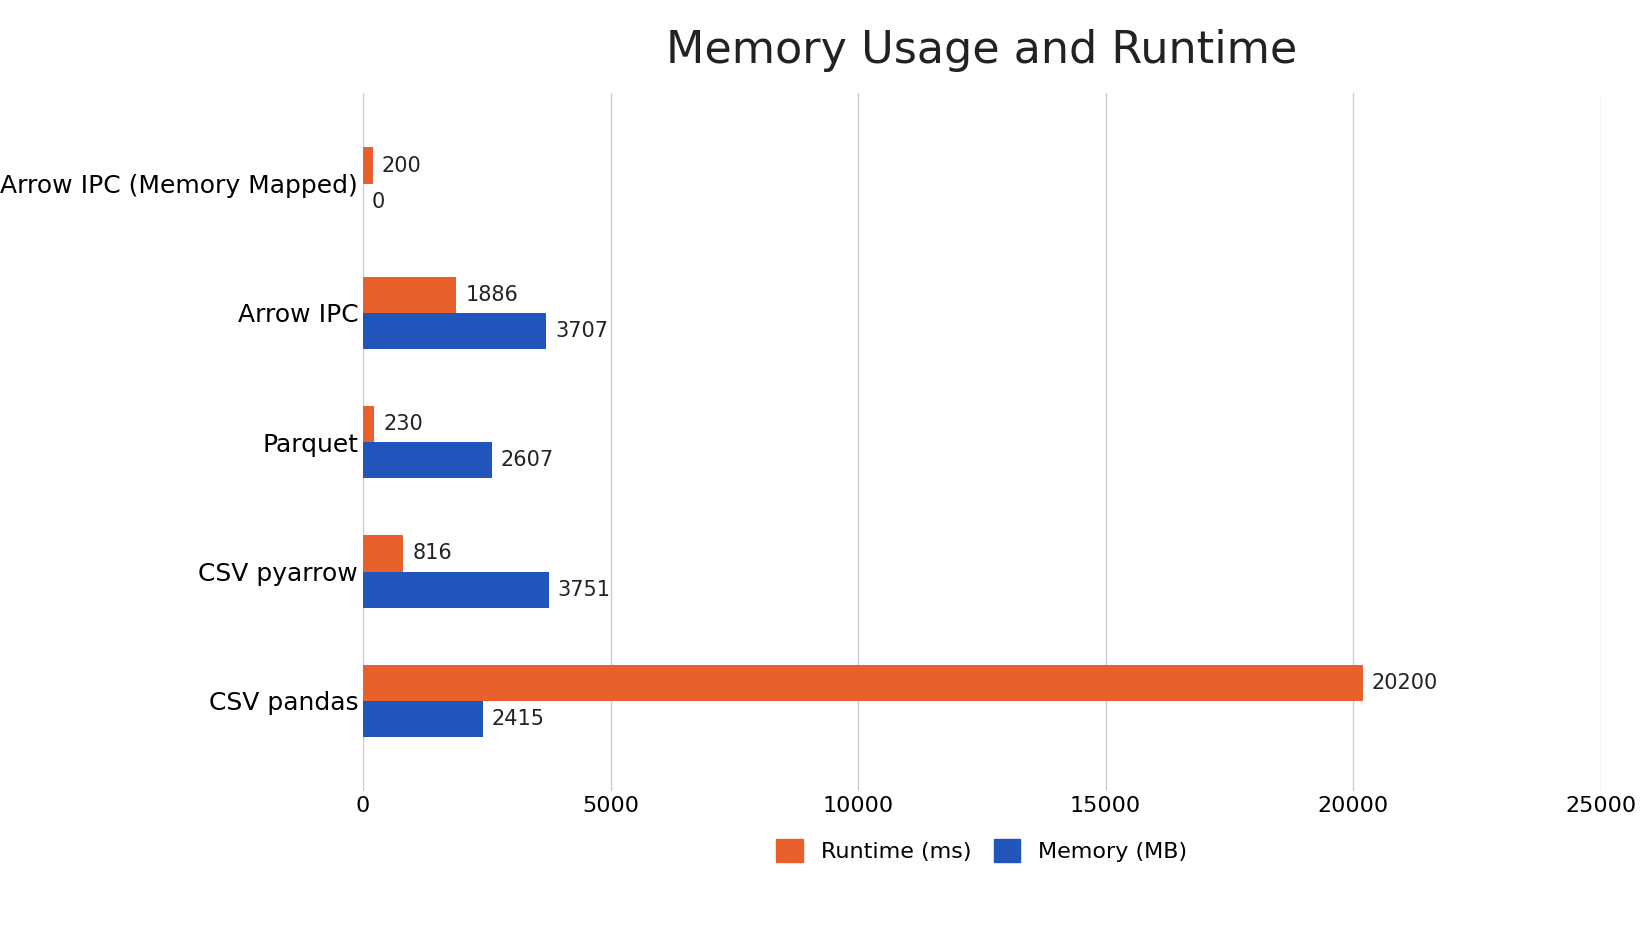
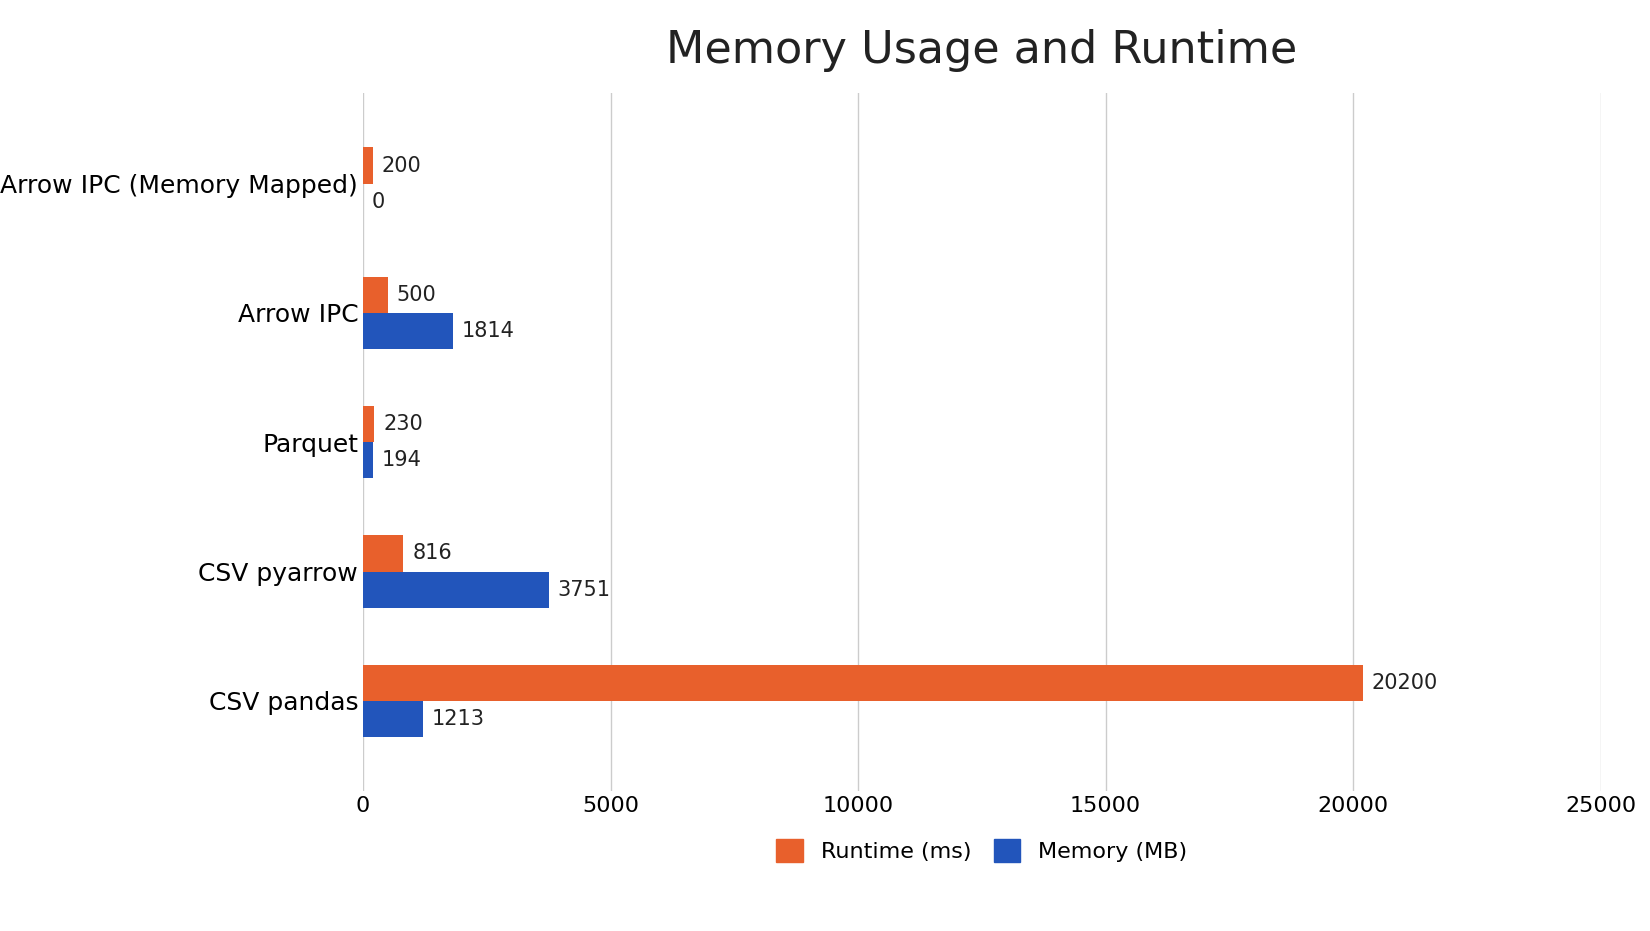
Runtime (ms)/Arrow IPC: 1886 -> 500
Memory (MB)/Arrow IPC: 3707 -> 1814
Memory (MB)/Parquet: 2607 -> 194
Memory (MB)/CSV pandas: 2415 -> 1213
